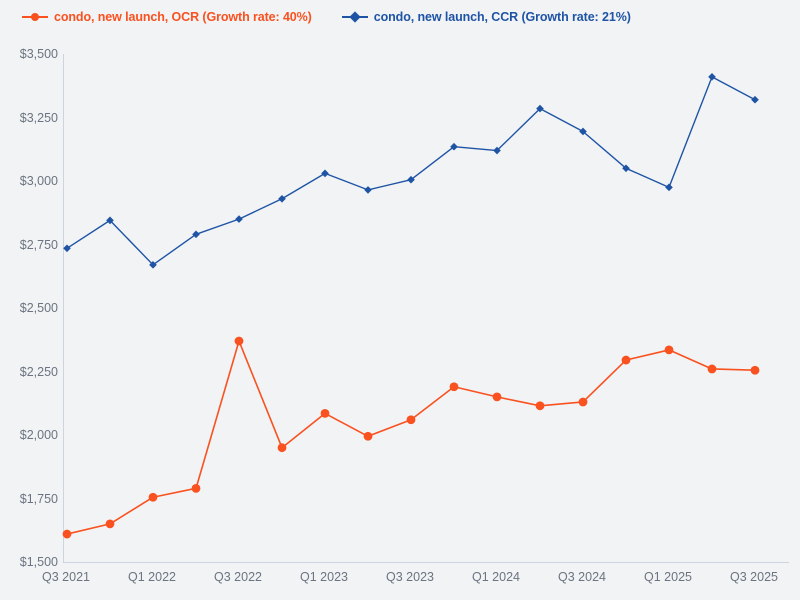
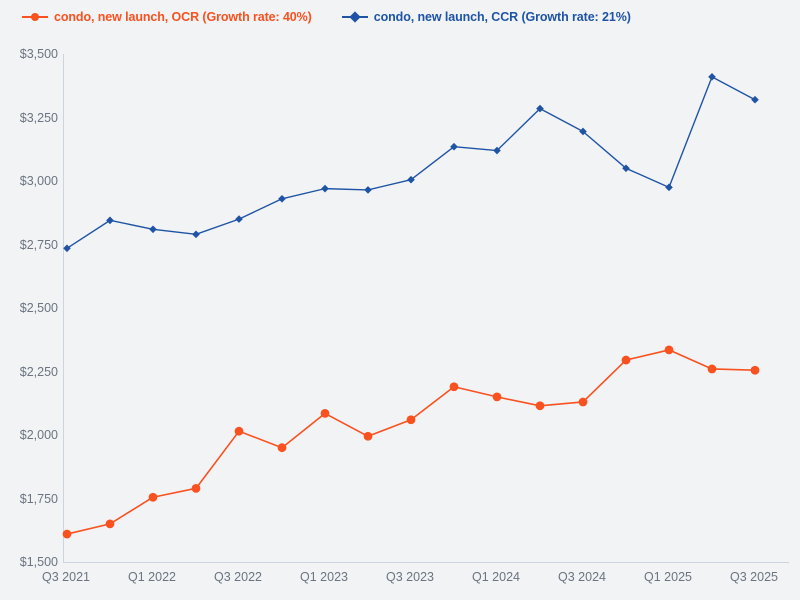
condo, new launch, CCR (Growth rate: 21%)/Q1 2022: $2670 -> $2810
condo, new launch, OCR (Growth rate: 40%)/Q3 2022: $2370 -> $2020
condo, new launch, CCR (Growth rate: 21%)/Q1 2023: $3030 -> $2970
